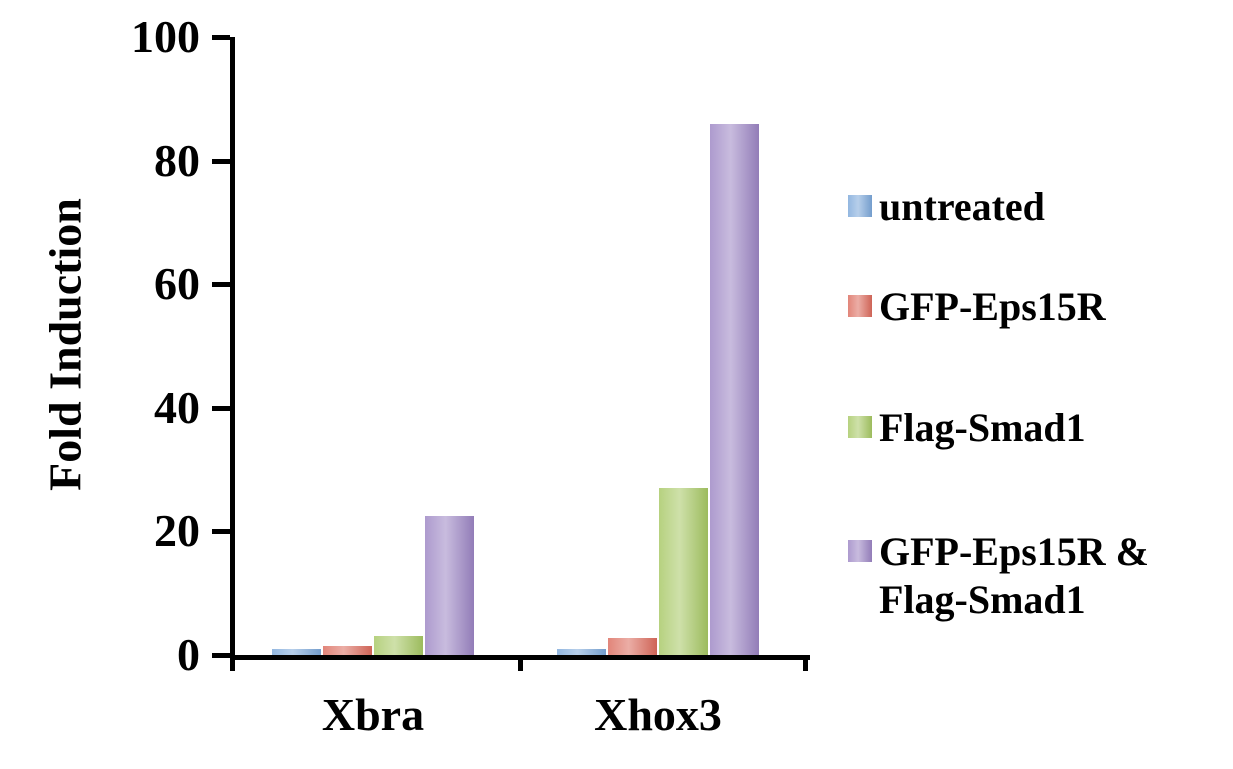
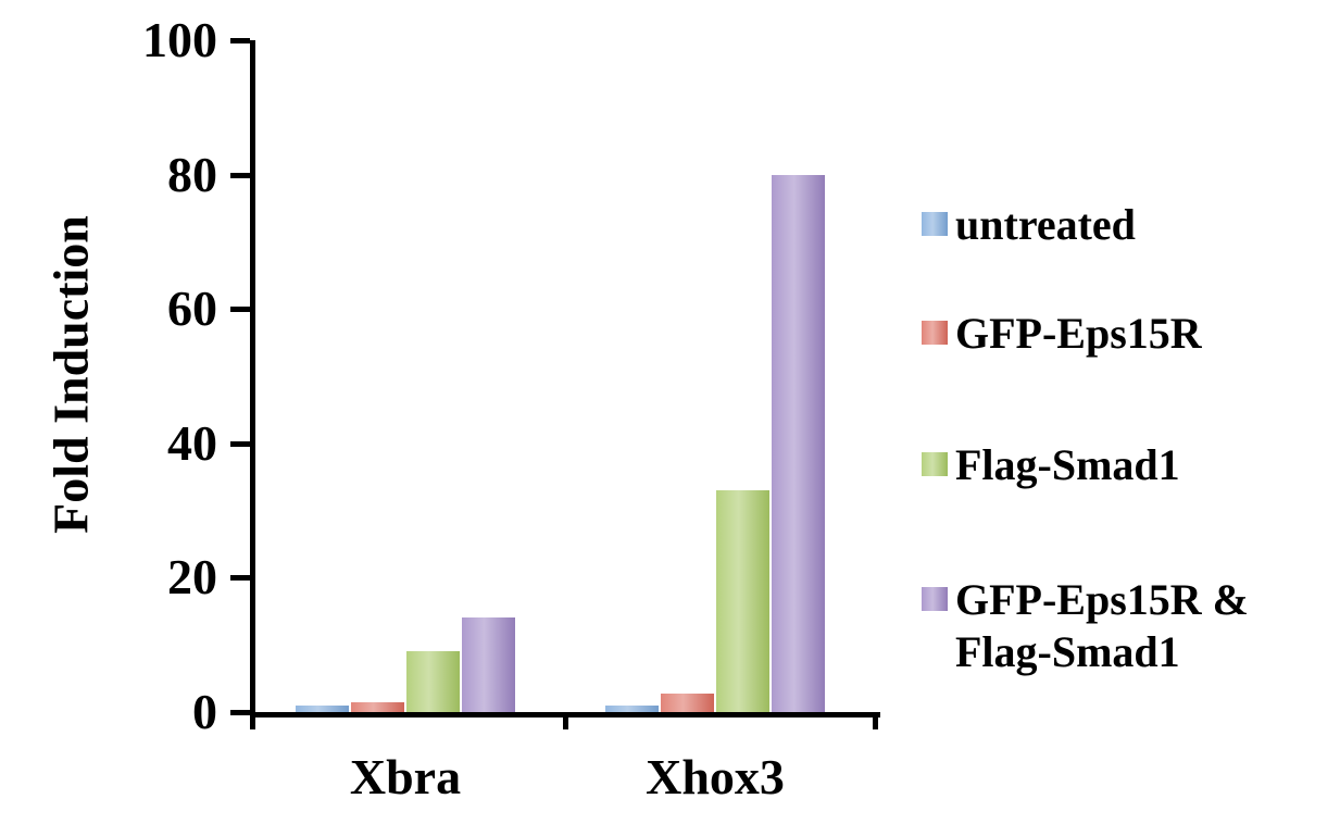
Flag-Smad1/Xbra: 3 -> 9
GFP-Eps15R & Flag-Smad1/Xbra: 22 -> 14
Flag-Smad1/Xhox3: 27 -> 33
GFP-Eps15R & Flag-Smad1/Xhox3: 86 -> 80
